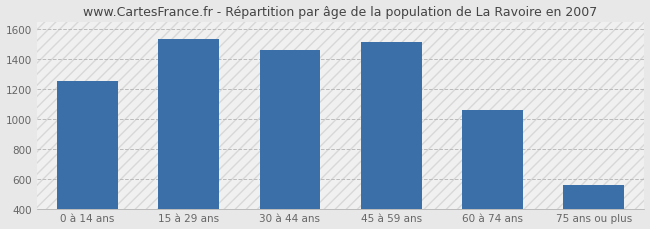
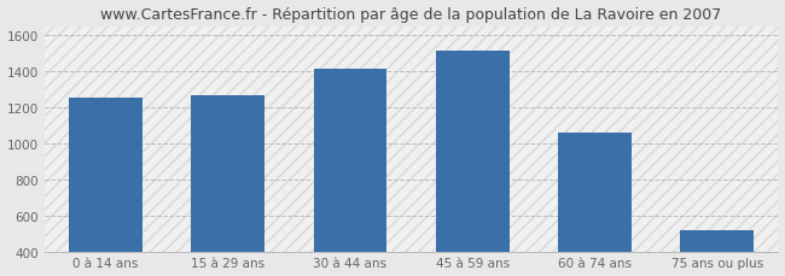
15 à 29 ans: 1530 -> 1260
30 à 44 ans: 1460 -> 1420
75 ans ou plus: 560 -> 520
